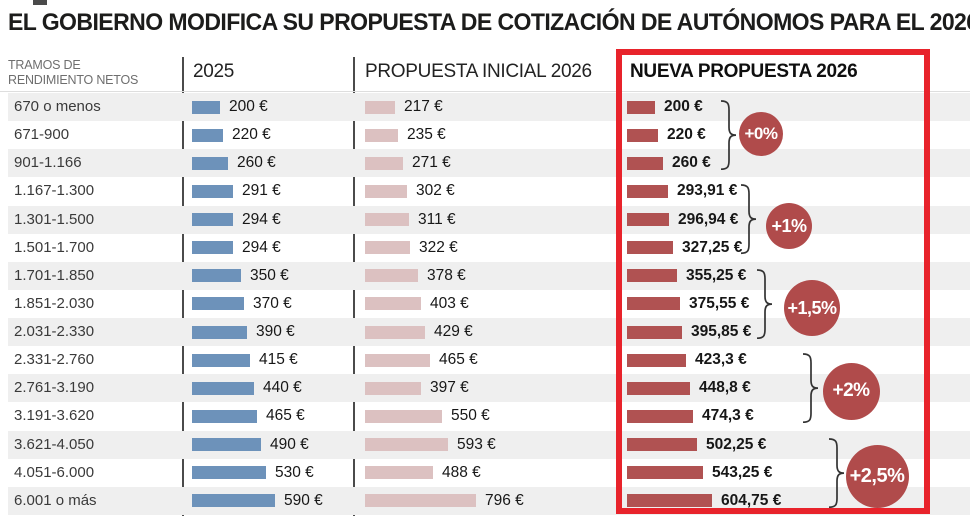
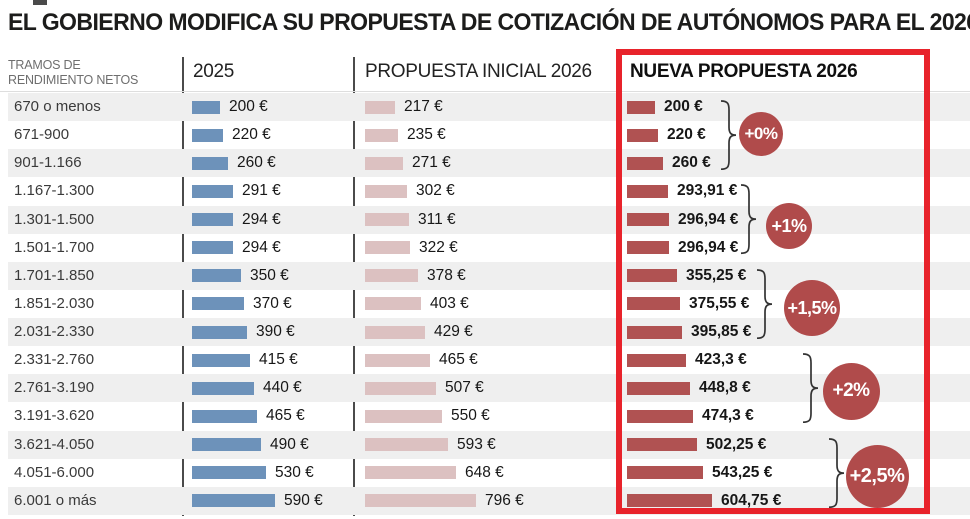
NUEVA PROPUESTA 2026/1.501-1.700: 327,25 -> 296,94
PROPUESTA INICIAL 2026/2.761-3.190: 397 -> 507
PROPUESTA INICIAL 2026/4.051-6.000: 488 -> 648
